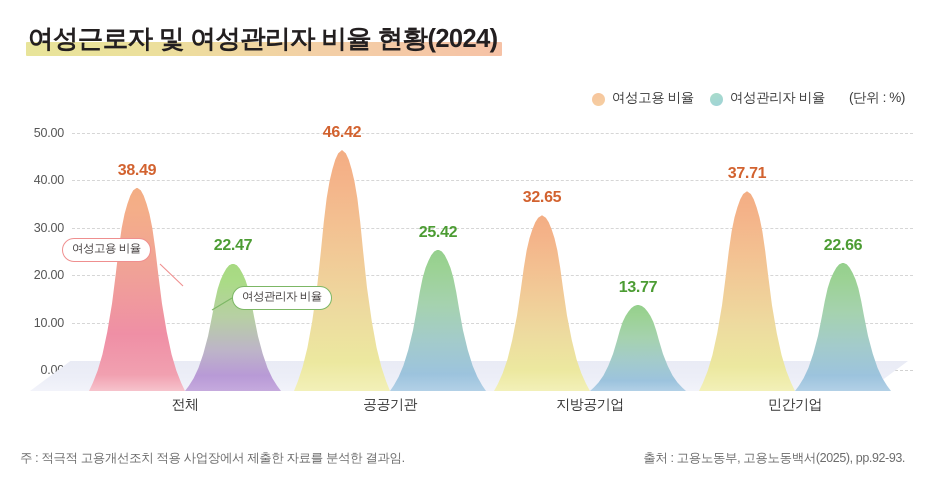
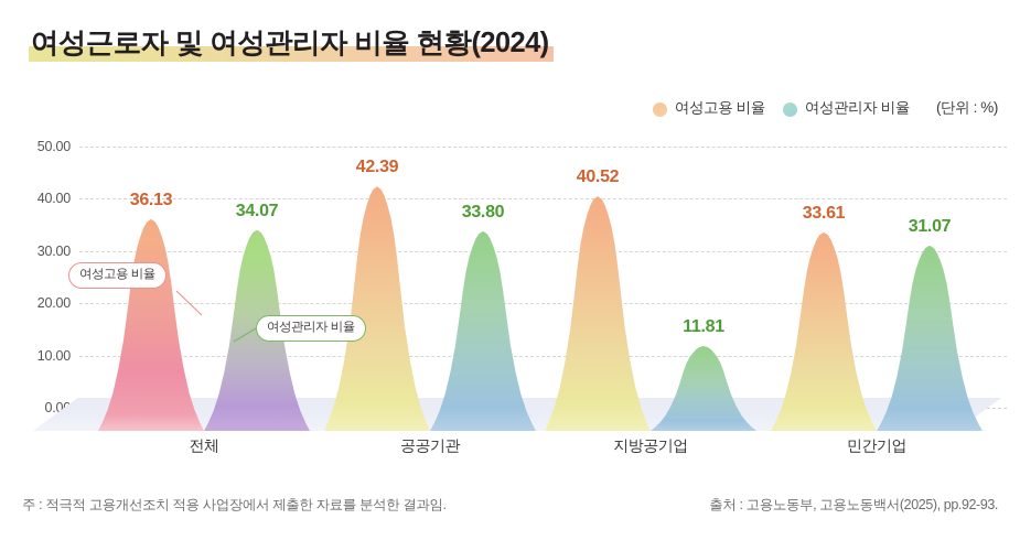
여성고용 비율/전체: 38.49 -> 36.13
여성관리자 비율/전체: 22.47 -> 34.07
여성고용 비율/공공기관: 46.42 -> 42.39
여성관리자 비율/공공기관: 25.42 -> 33.80
여성고용 비율/지방공기업: 32.65 -> 40.52
여성관리자 비율/지방공기업: 13.77 -> 11.81
여성고용 비율/민간기업: 37.71 -> 33.61
여성관리자 비율/민간기업: 22.66 -> 31.07
